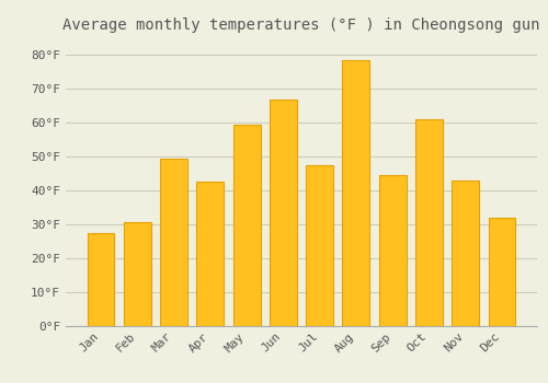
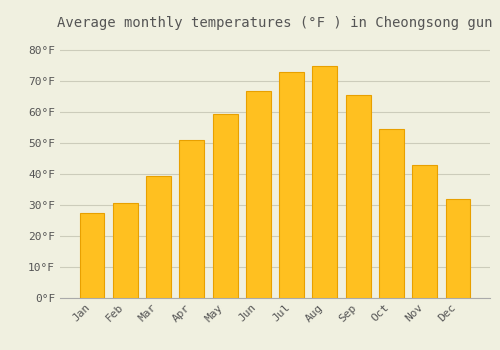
Mar: 49.5°F -> 39.5°F
Apr: 42.5°F -> 51.0°F
Jul: 47.5°F -> 73.0°F
Aug: 78.5°F -> 75.0°F
Sep: 44.5°F -> 65.5°F
Oct: 61.0°F -> 54.5°F
